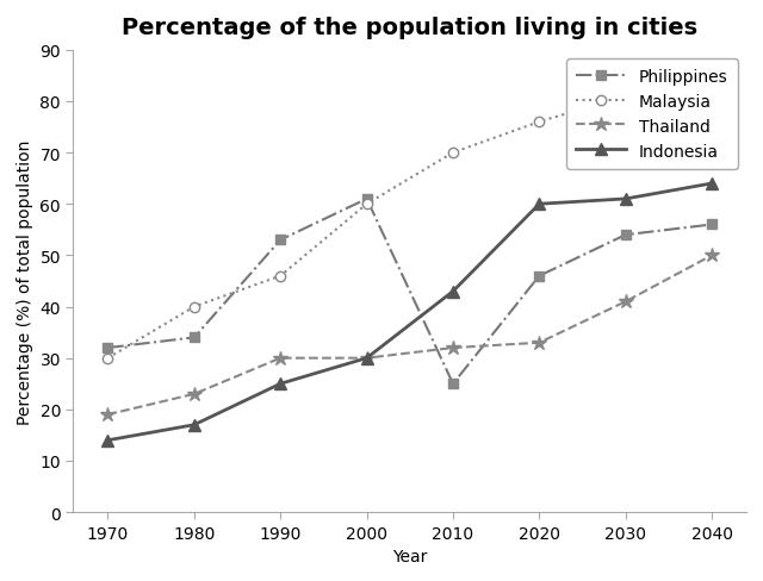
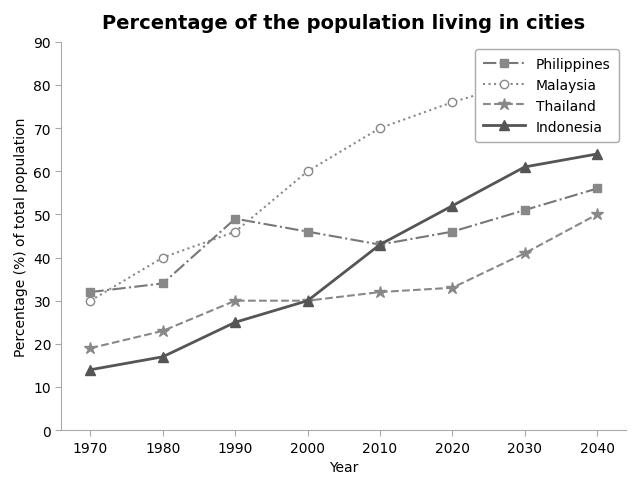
Philippines/1990: 53 -> 49
Philippines/2000: 61 -> 46
Philippines/2010: 25 -> 43
Indonesia/2020: 60 -> 52
Philippines/2030: 54 -> 51
